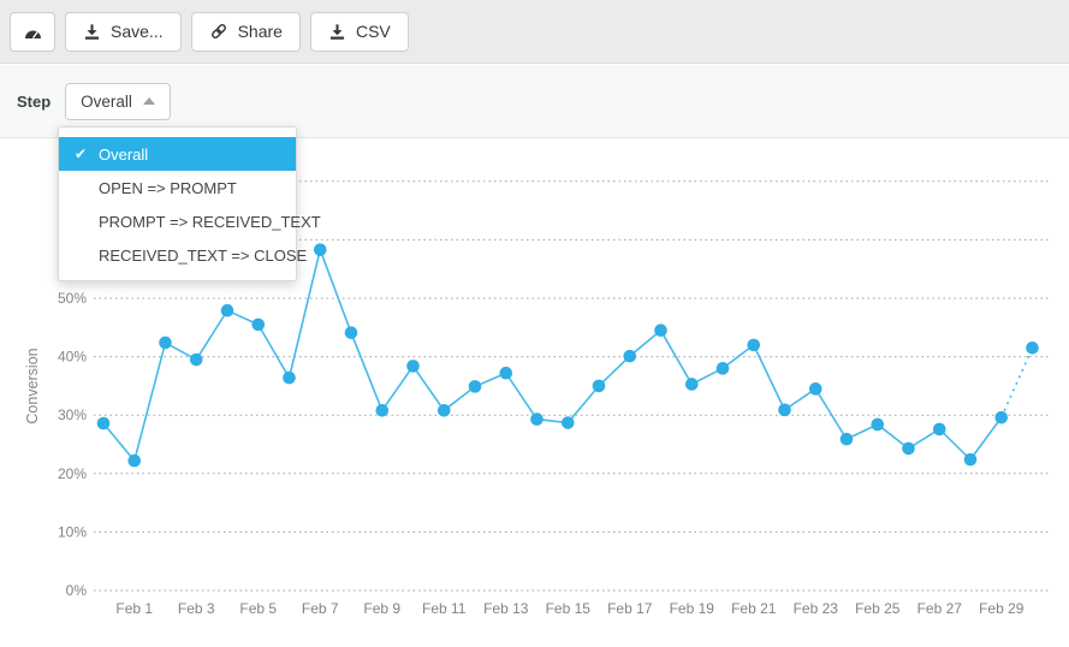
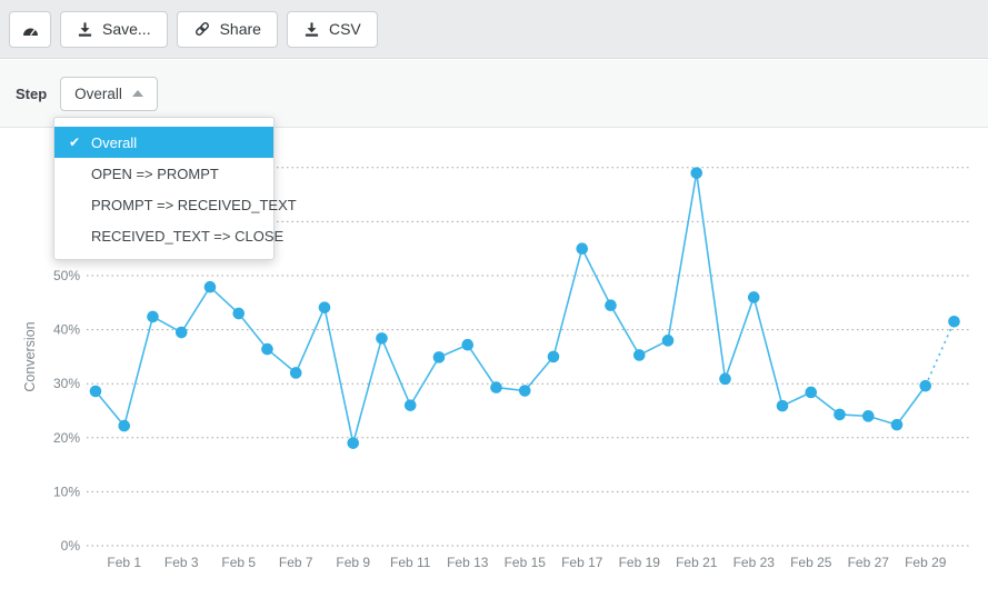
Feb 5: 46% -> 43%
Feb 7: 58% -> 32%
Feb 9: 31% -> 19%
Feb 11: 31% -> 26%
Feb 17: 40% -> 55%
Feb 21: 42% -> 69%
Feb 23: 34% -> 46%
Feb 27: 28% -> 24%
